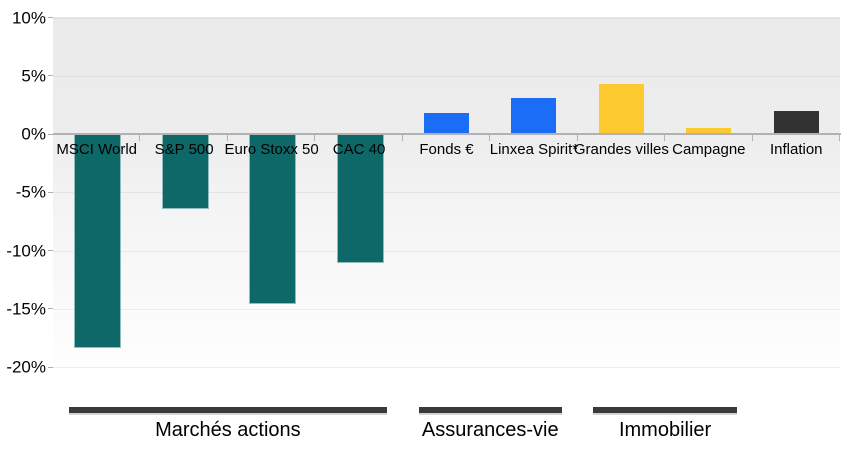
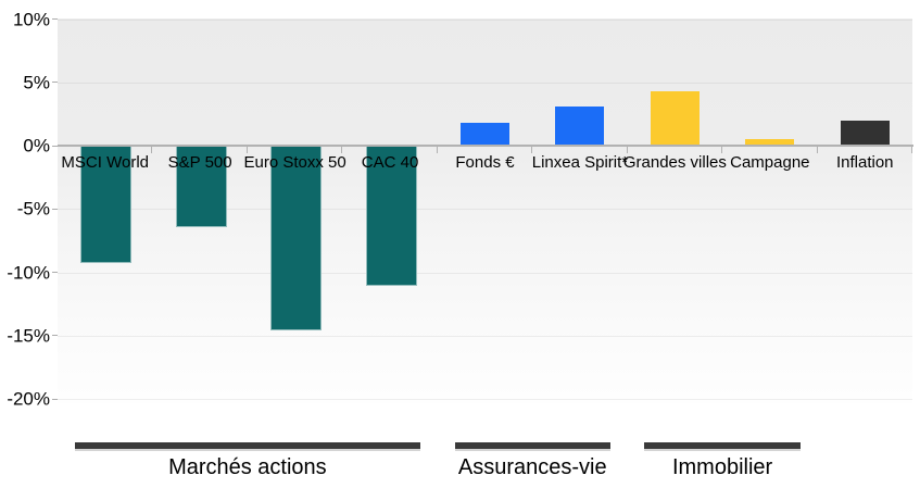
MSCI World: -18.4% -> -9.3%
